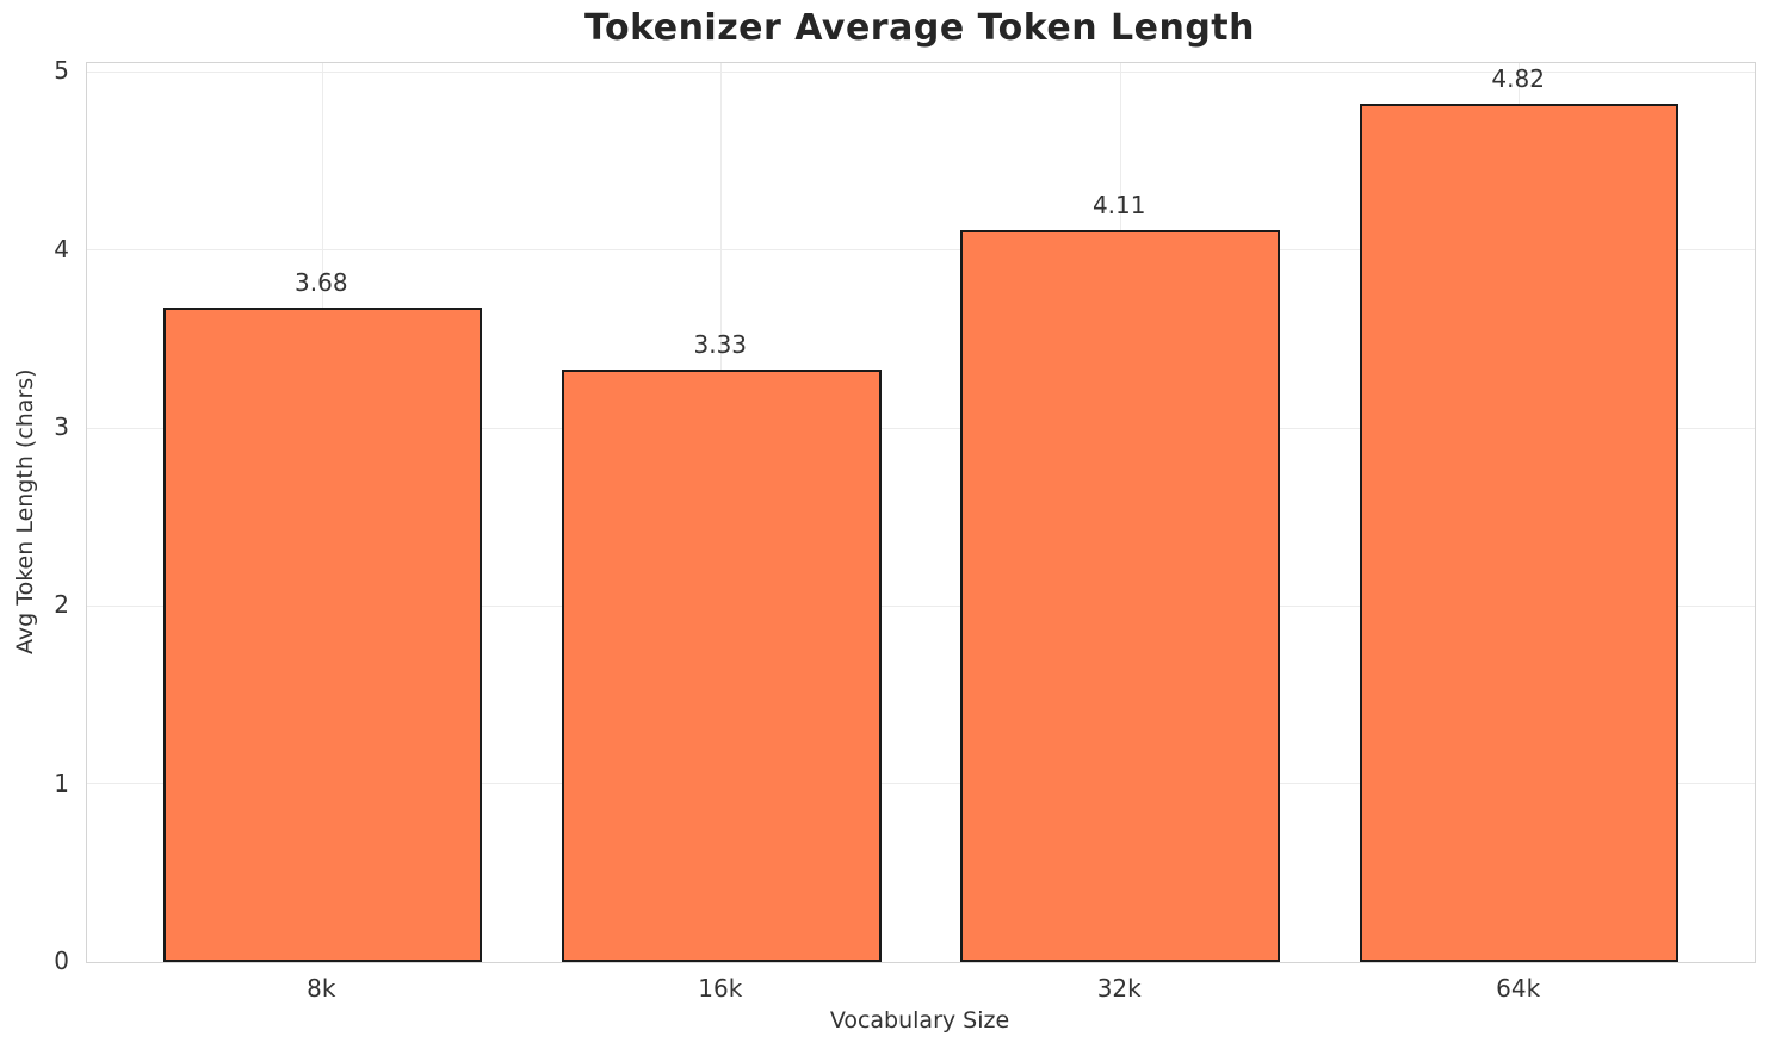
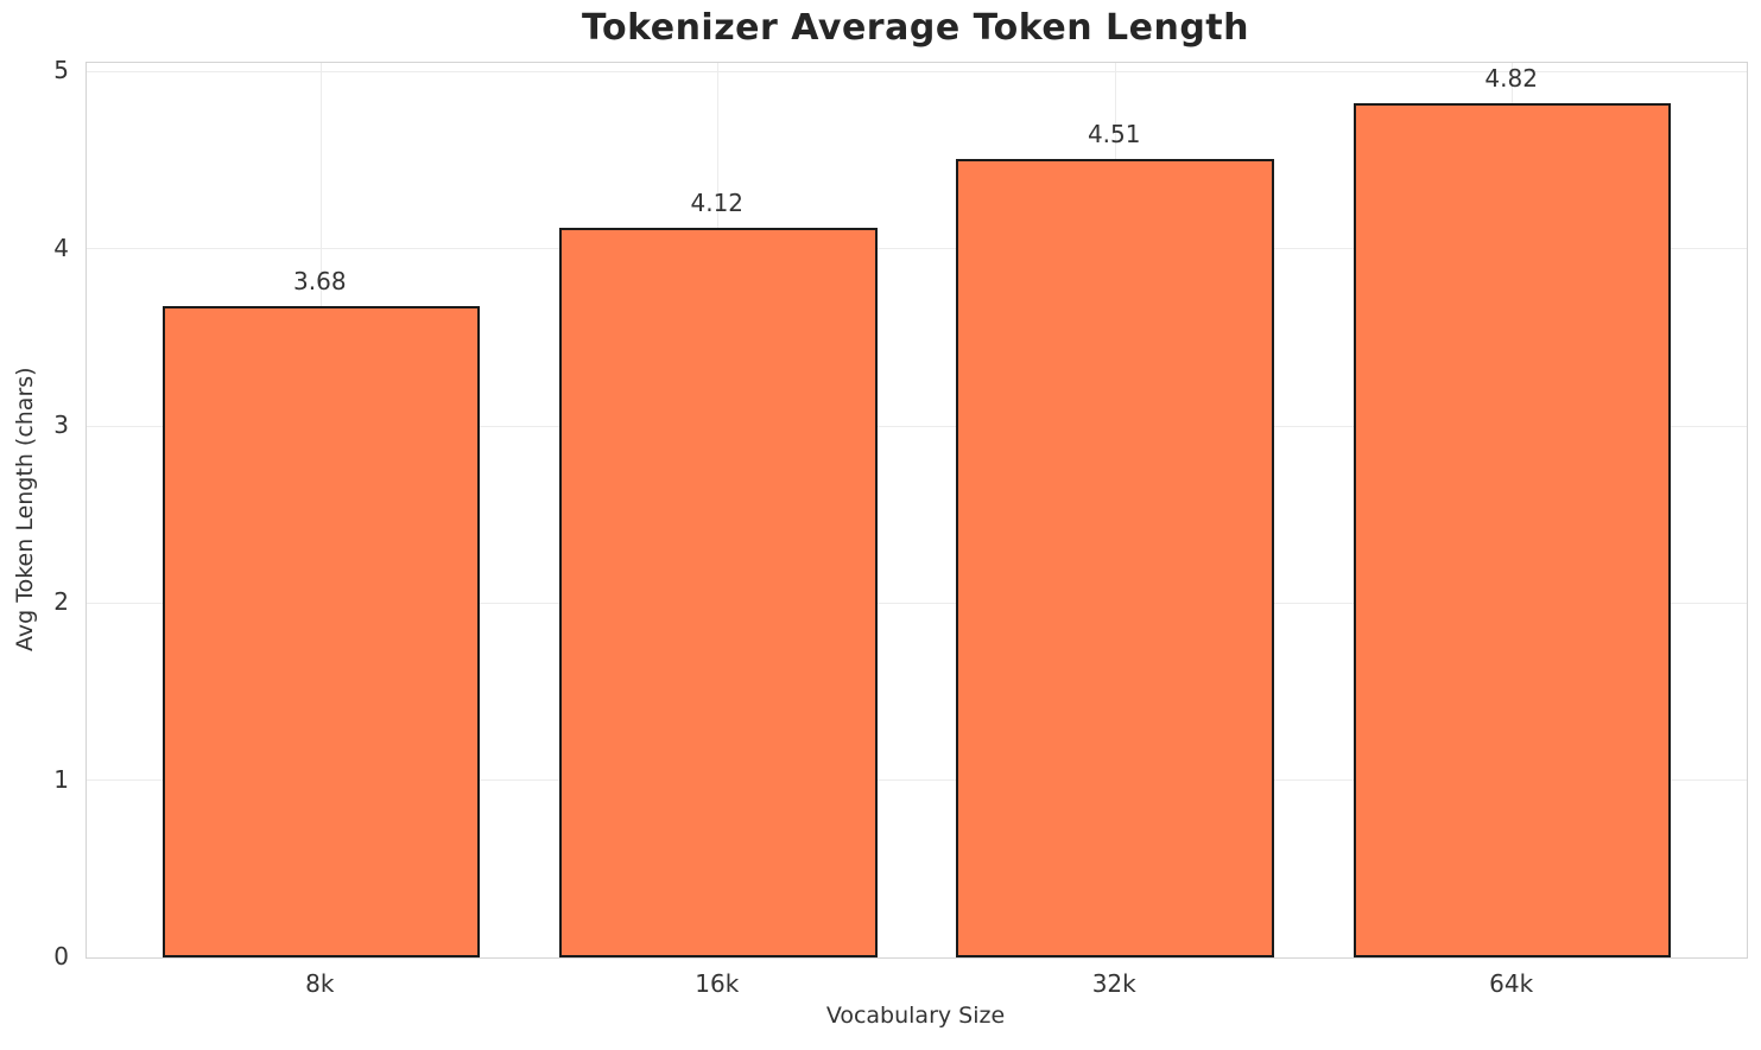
16k: 3.33 -> 4.12
32k: 4.11 -> 4.51
